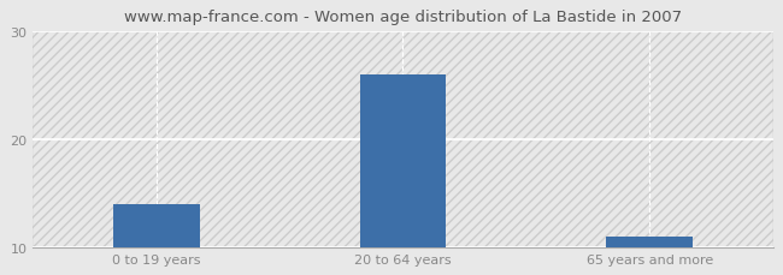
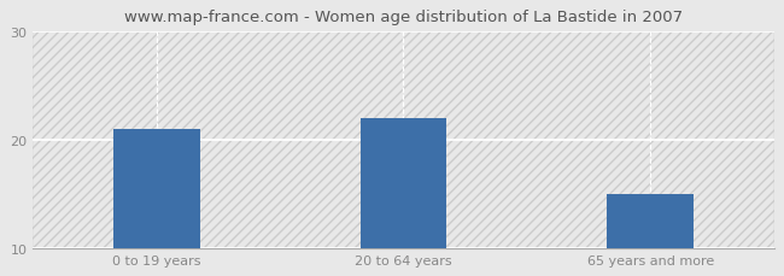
0 to 19 years: 14 -> 21
20 to 64 years: 26 -> 22
65 years and more: 11 -> 15
